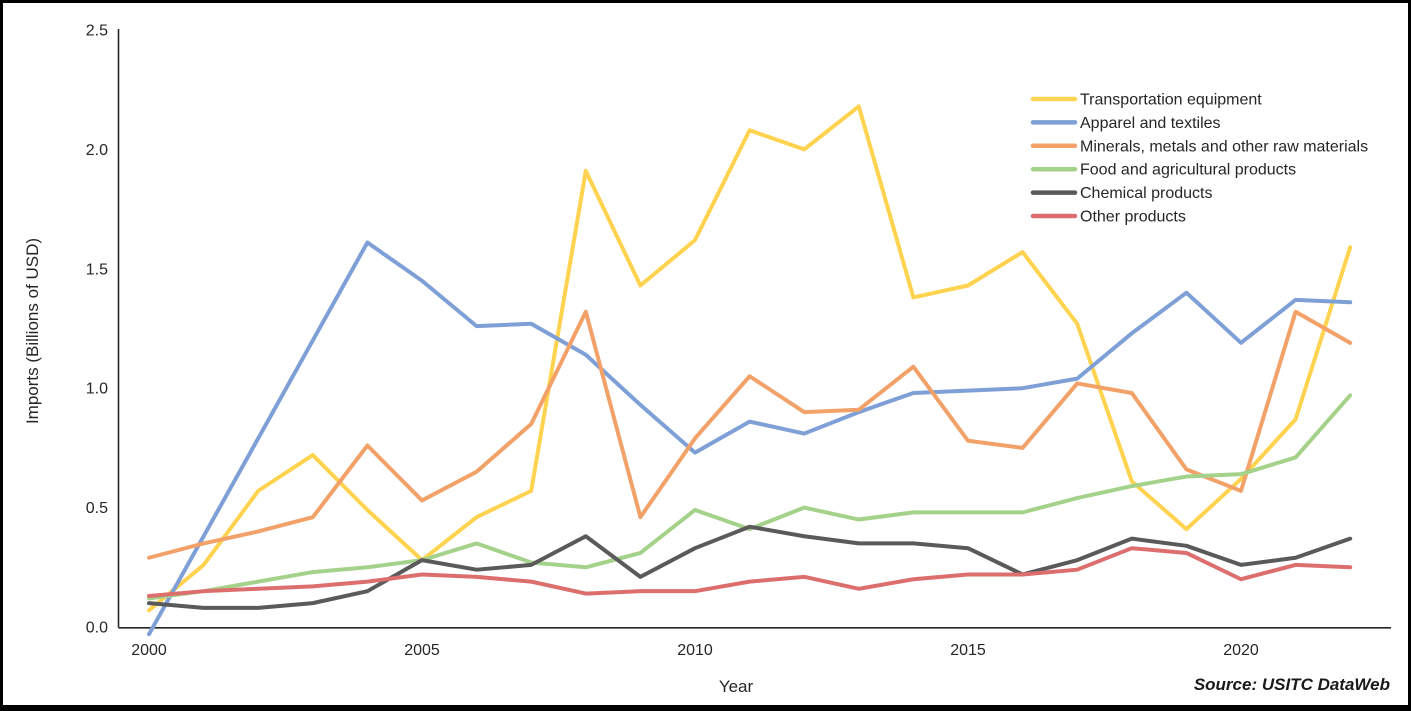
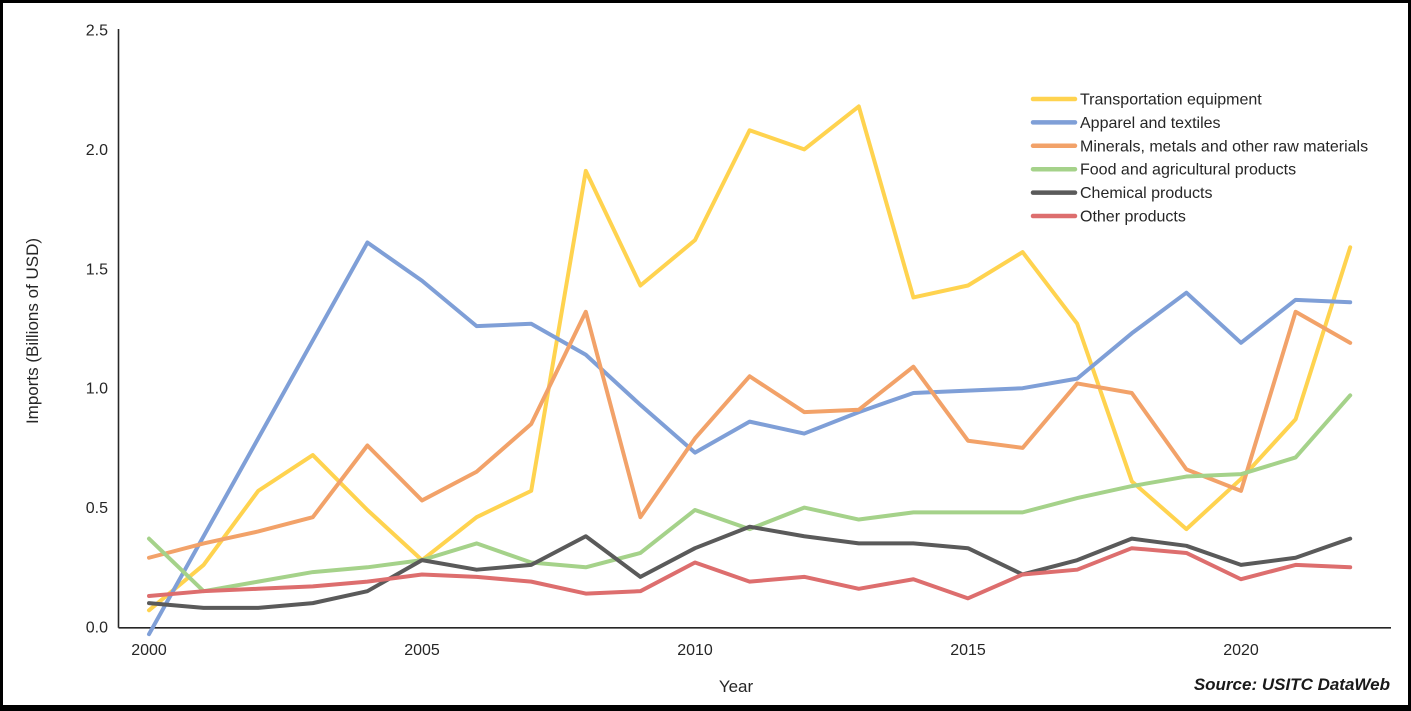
Food and agricultural products/2000: 0.12 -> 0.37
Other products/2010: 0.15 -> 0.27
Other products/2015: 0.22 -> 0.12
